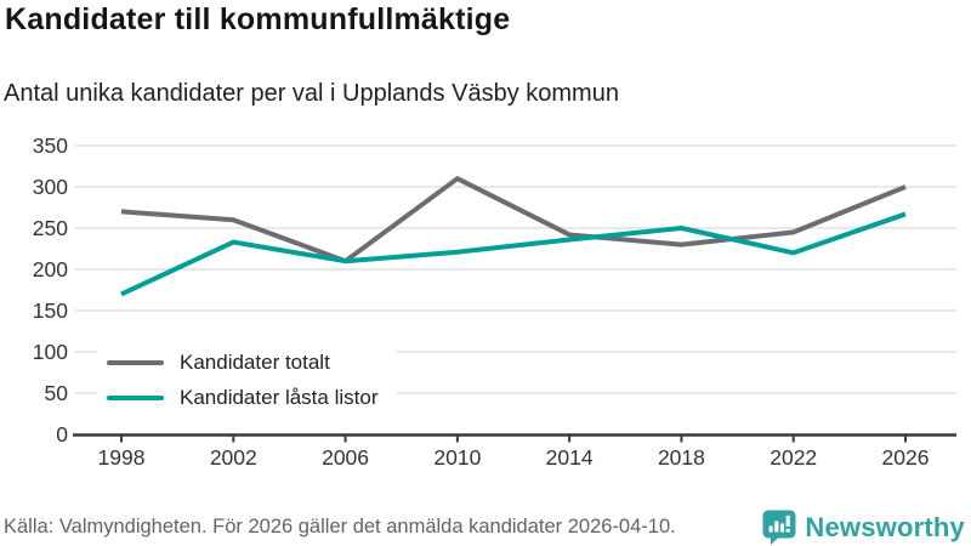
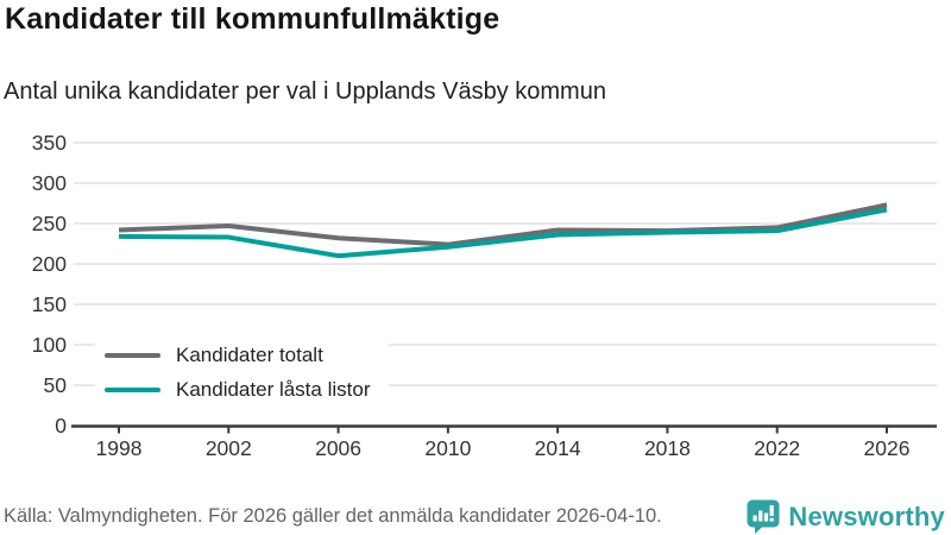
Kandidater totalt/1998: 270 -> 240
Kandidater låsta listor/1998: 170 -> 230
Kandidater totalt/2002: 260 -> 250
Kandidater totalt/2006: 210 -> 230
Kandidater totalt/2010: 310 -> 220
Kandidater totalt/2018: 230 -> 240
Kandidater låsta listor/2018: 250 -> 240
Kandidater låsta listor/2022: 220 -> 240
Kandidater totalt/2026: 300 -> 270
